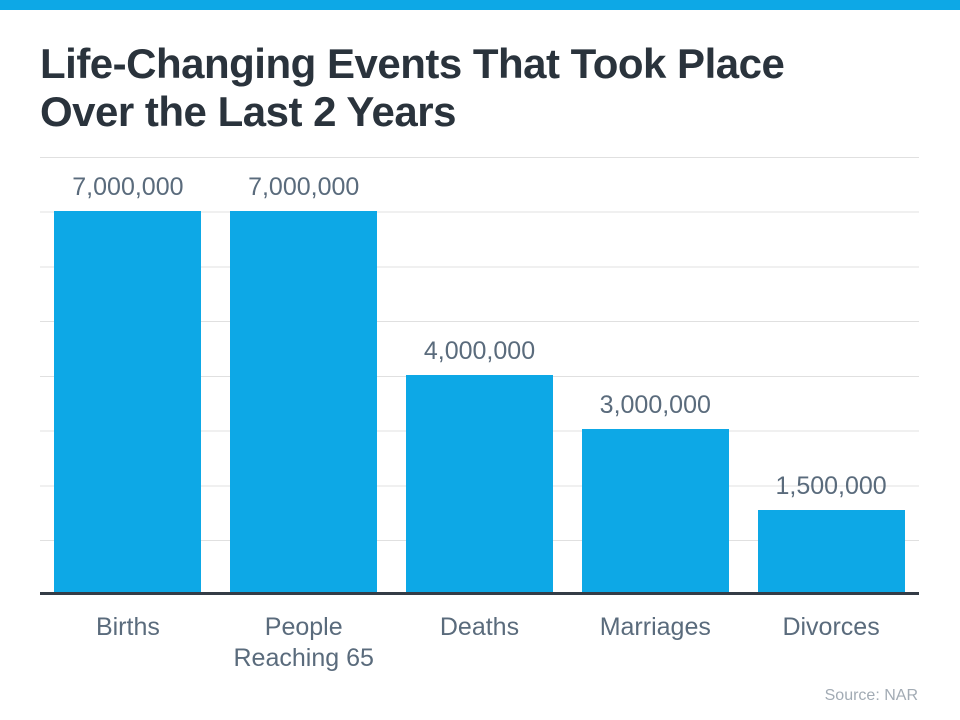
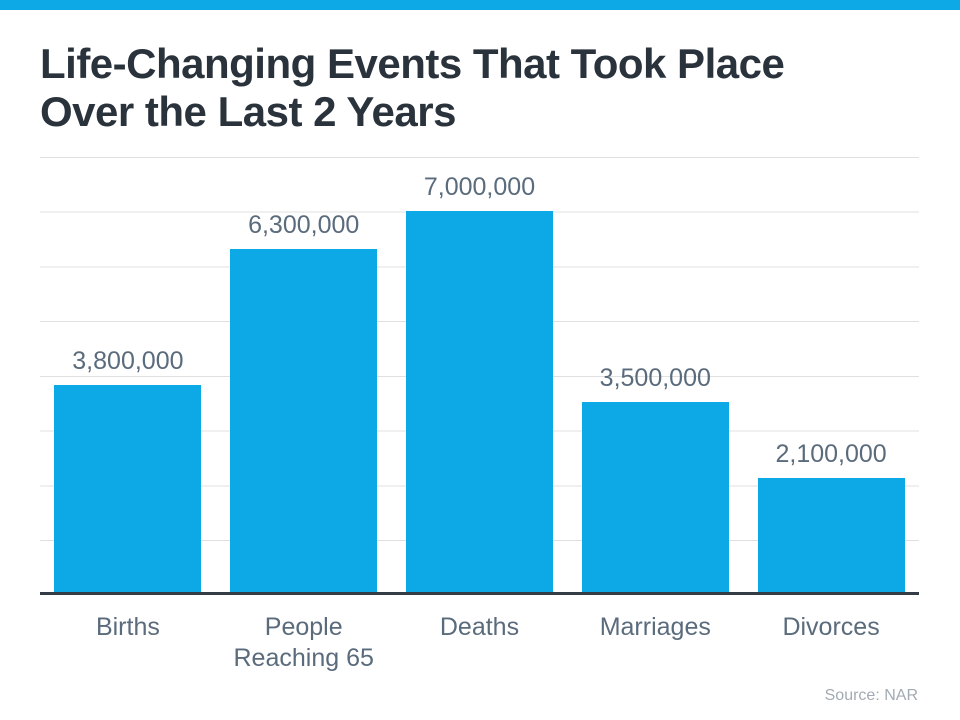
Births: 7,000,000 -> 3,800,000
People Reaching 65: 7,000,000 -> 6,300,000
Deaths: 4,000,000 -> 7,000,000
Marriages: 3,000,000 -> 3,500,000
Divorces: 1,500,000 -> 2,100,000
